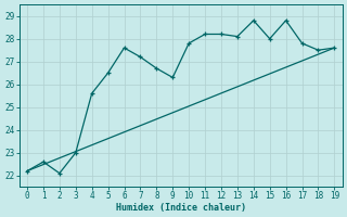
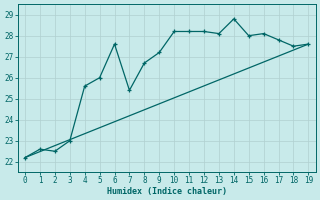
2: 22.1 -> 22.5
5: 26.5 -> 26.0
7: 27.2 -> 25.4
9: 26.3 -> 27.2
10: 27.8 -> 28.2
16: 28.8 -> 28.1
